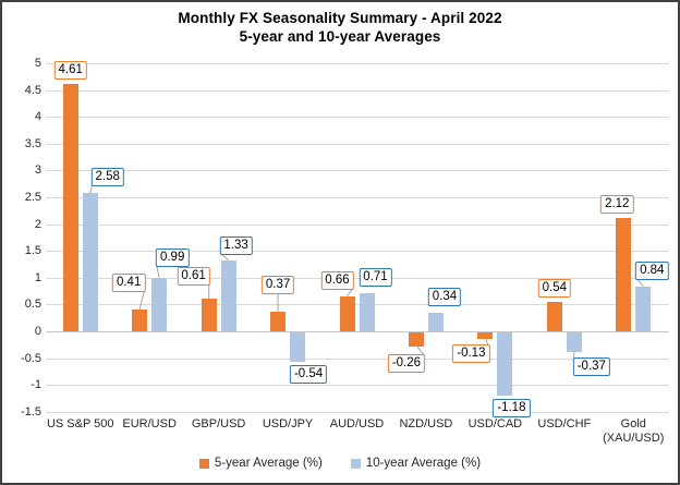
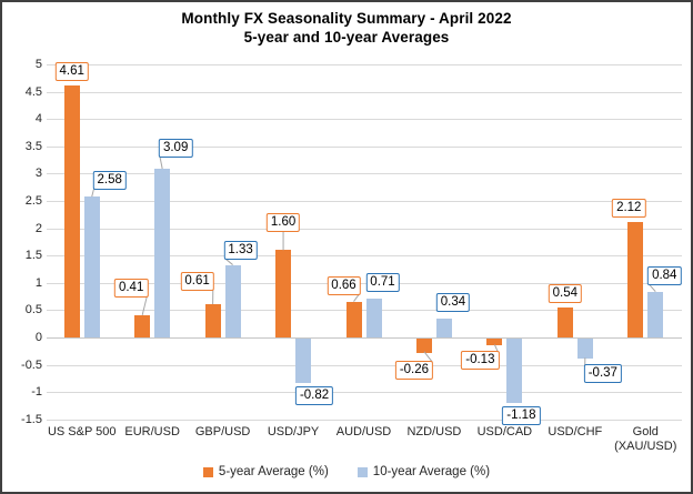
10-year Average (%)/EUR/USD: 0.99 -> 3.09
5-year Average (%)/USD/JPY: 0.37 -> 1.60
10-year Average (%)/USD/JPY: -0.54 -> -0.82
